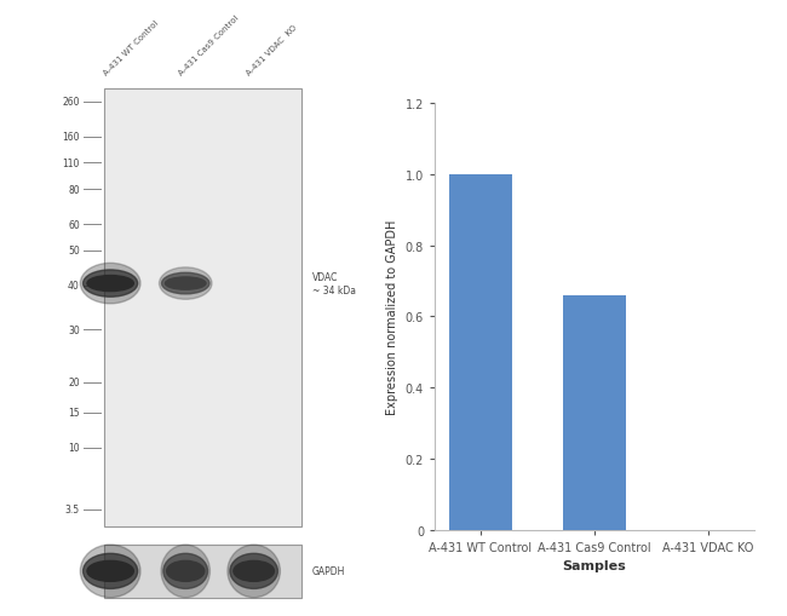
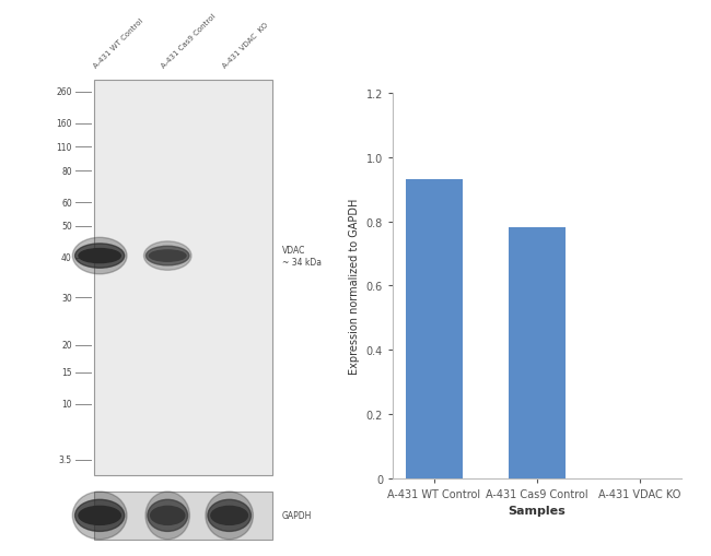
A-431 WT Control: 1.00 -> 0.93
A-431 Cas9 Control: 0.66 -> 0.78
